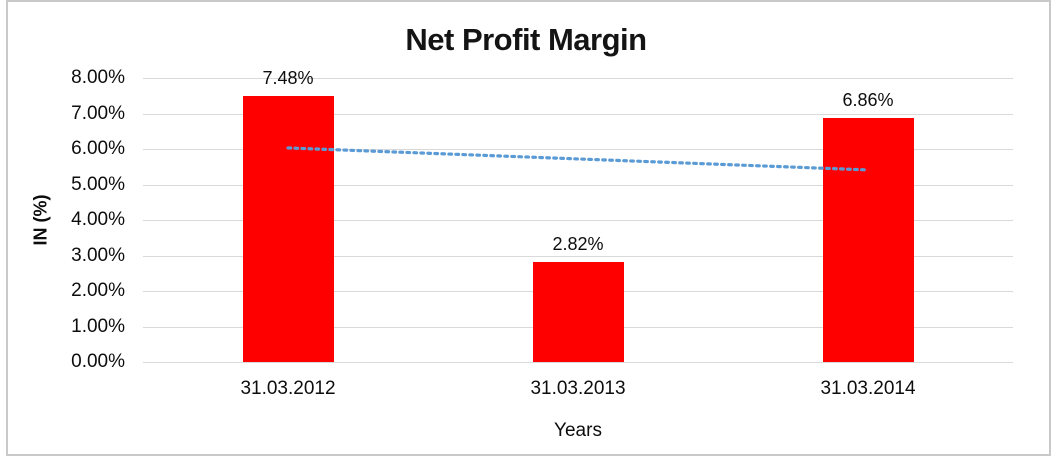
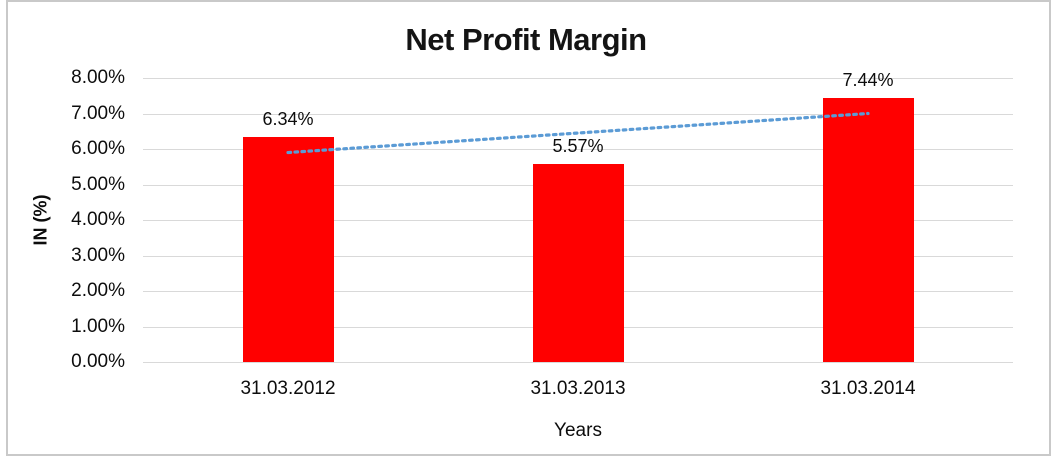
31.03.2012: 7.48% -> 6.34%
31.03.2013: 2.82% -> 5.57%
31.03.2014: 6.86% -> 7.44%
